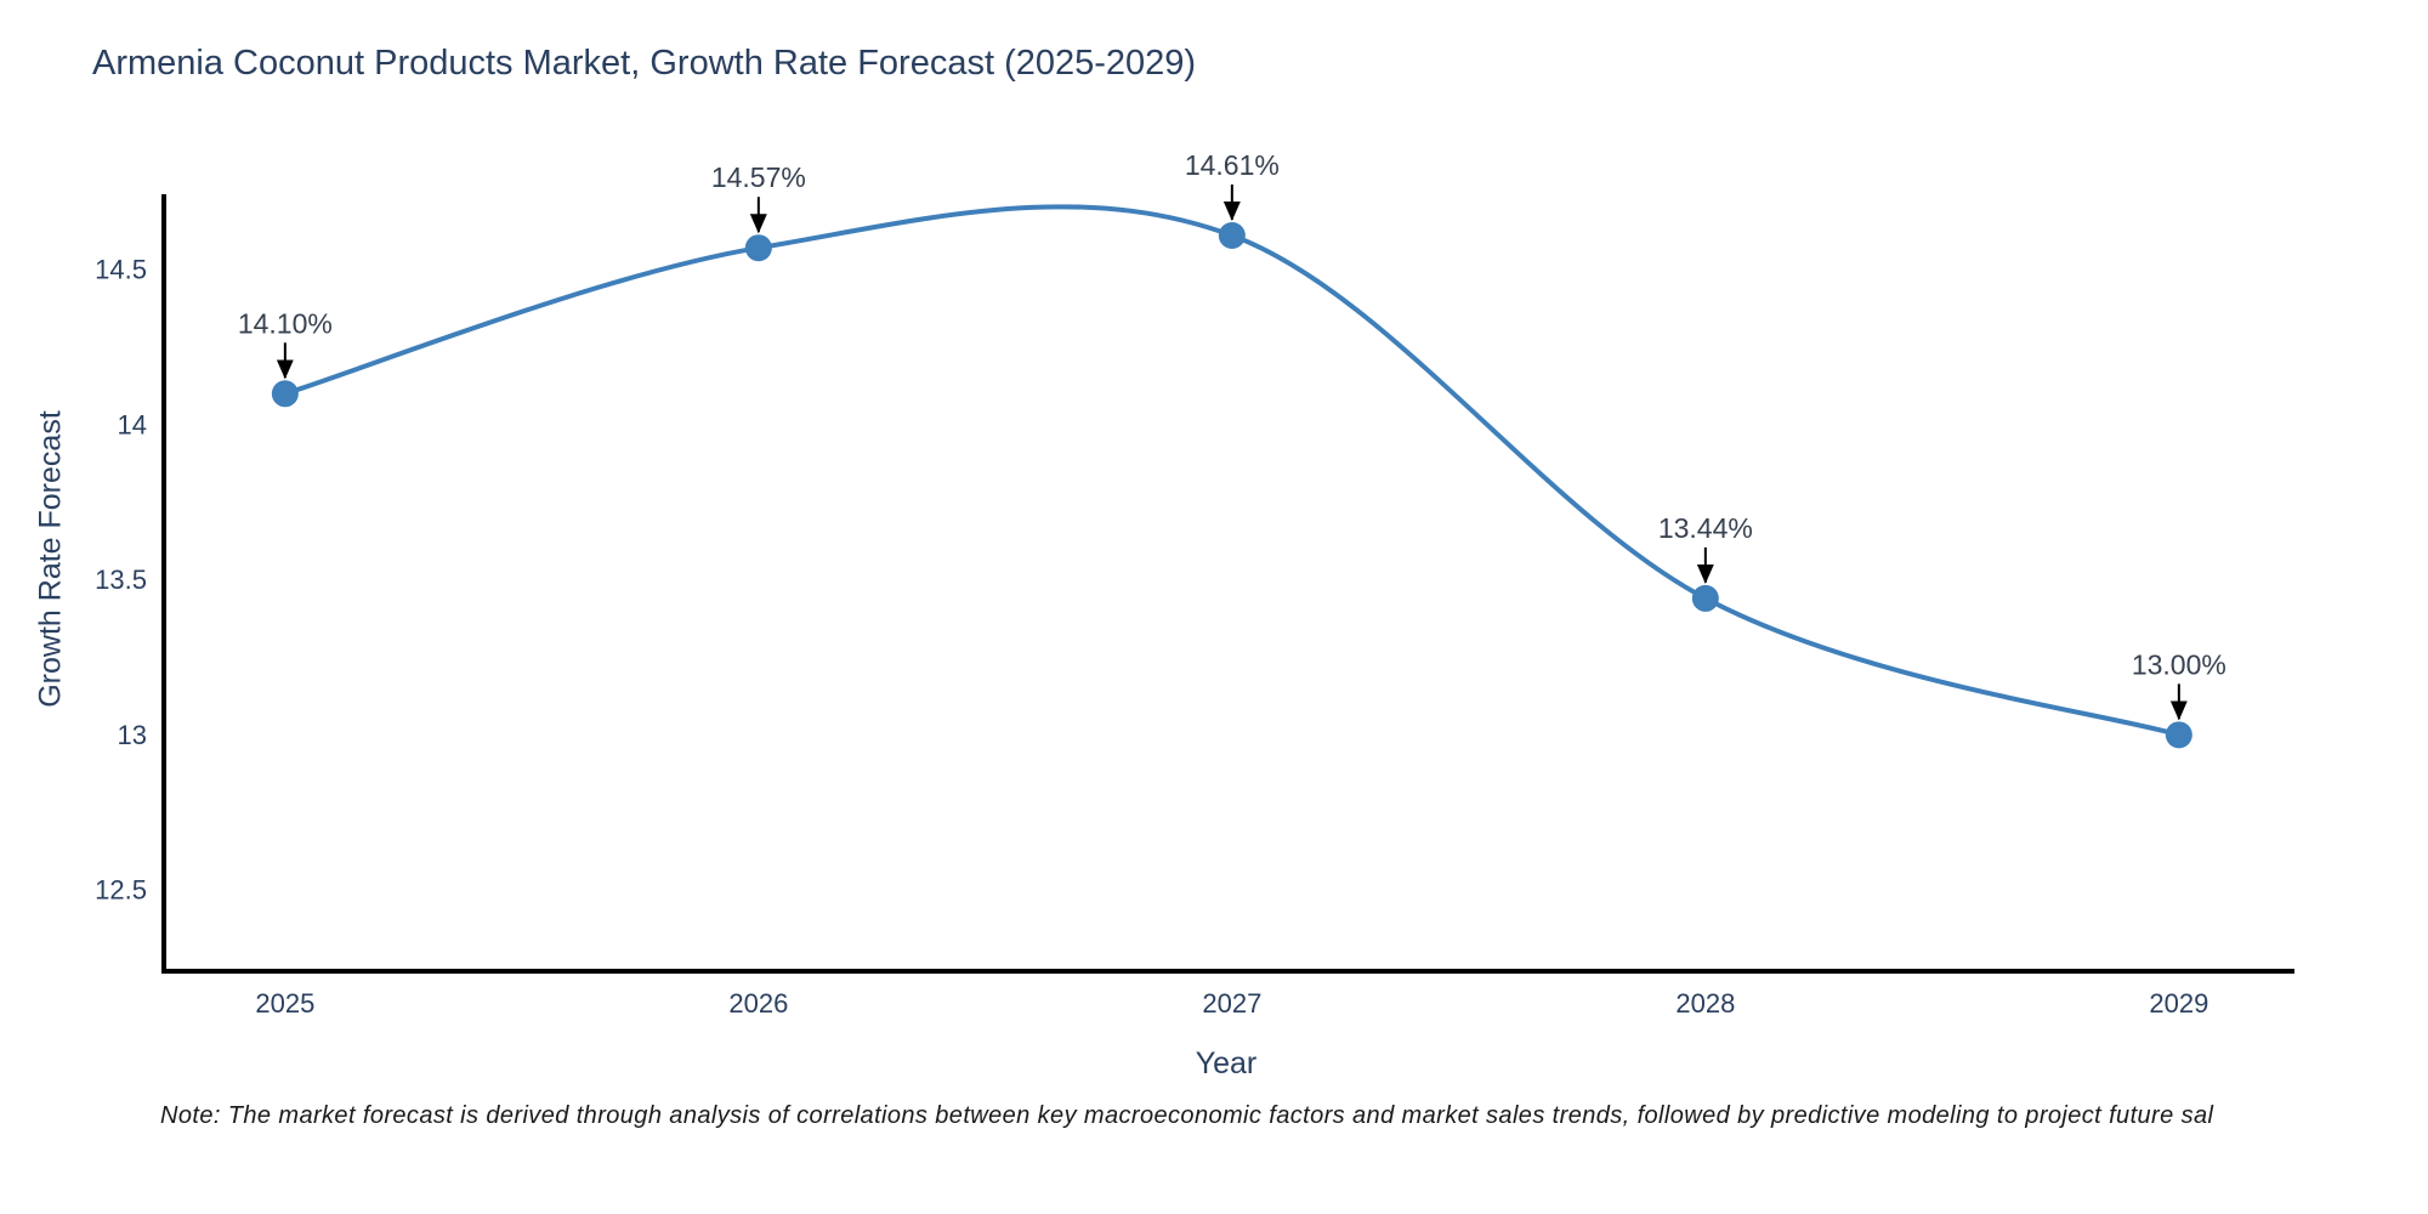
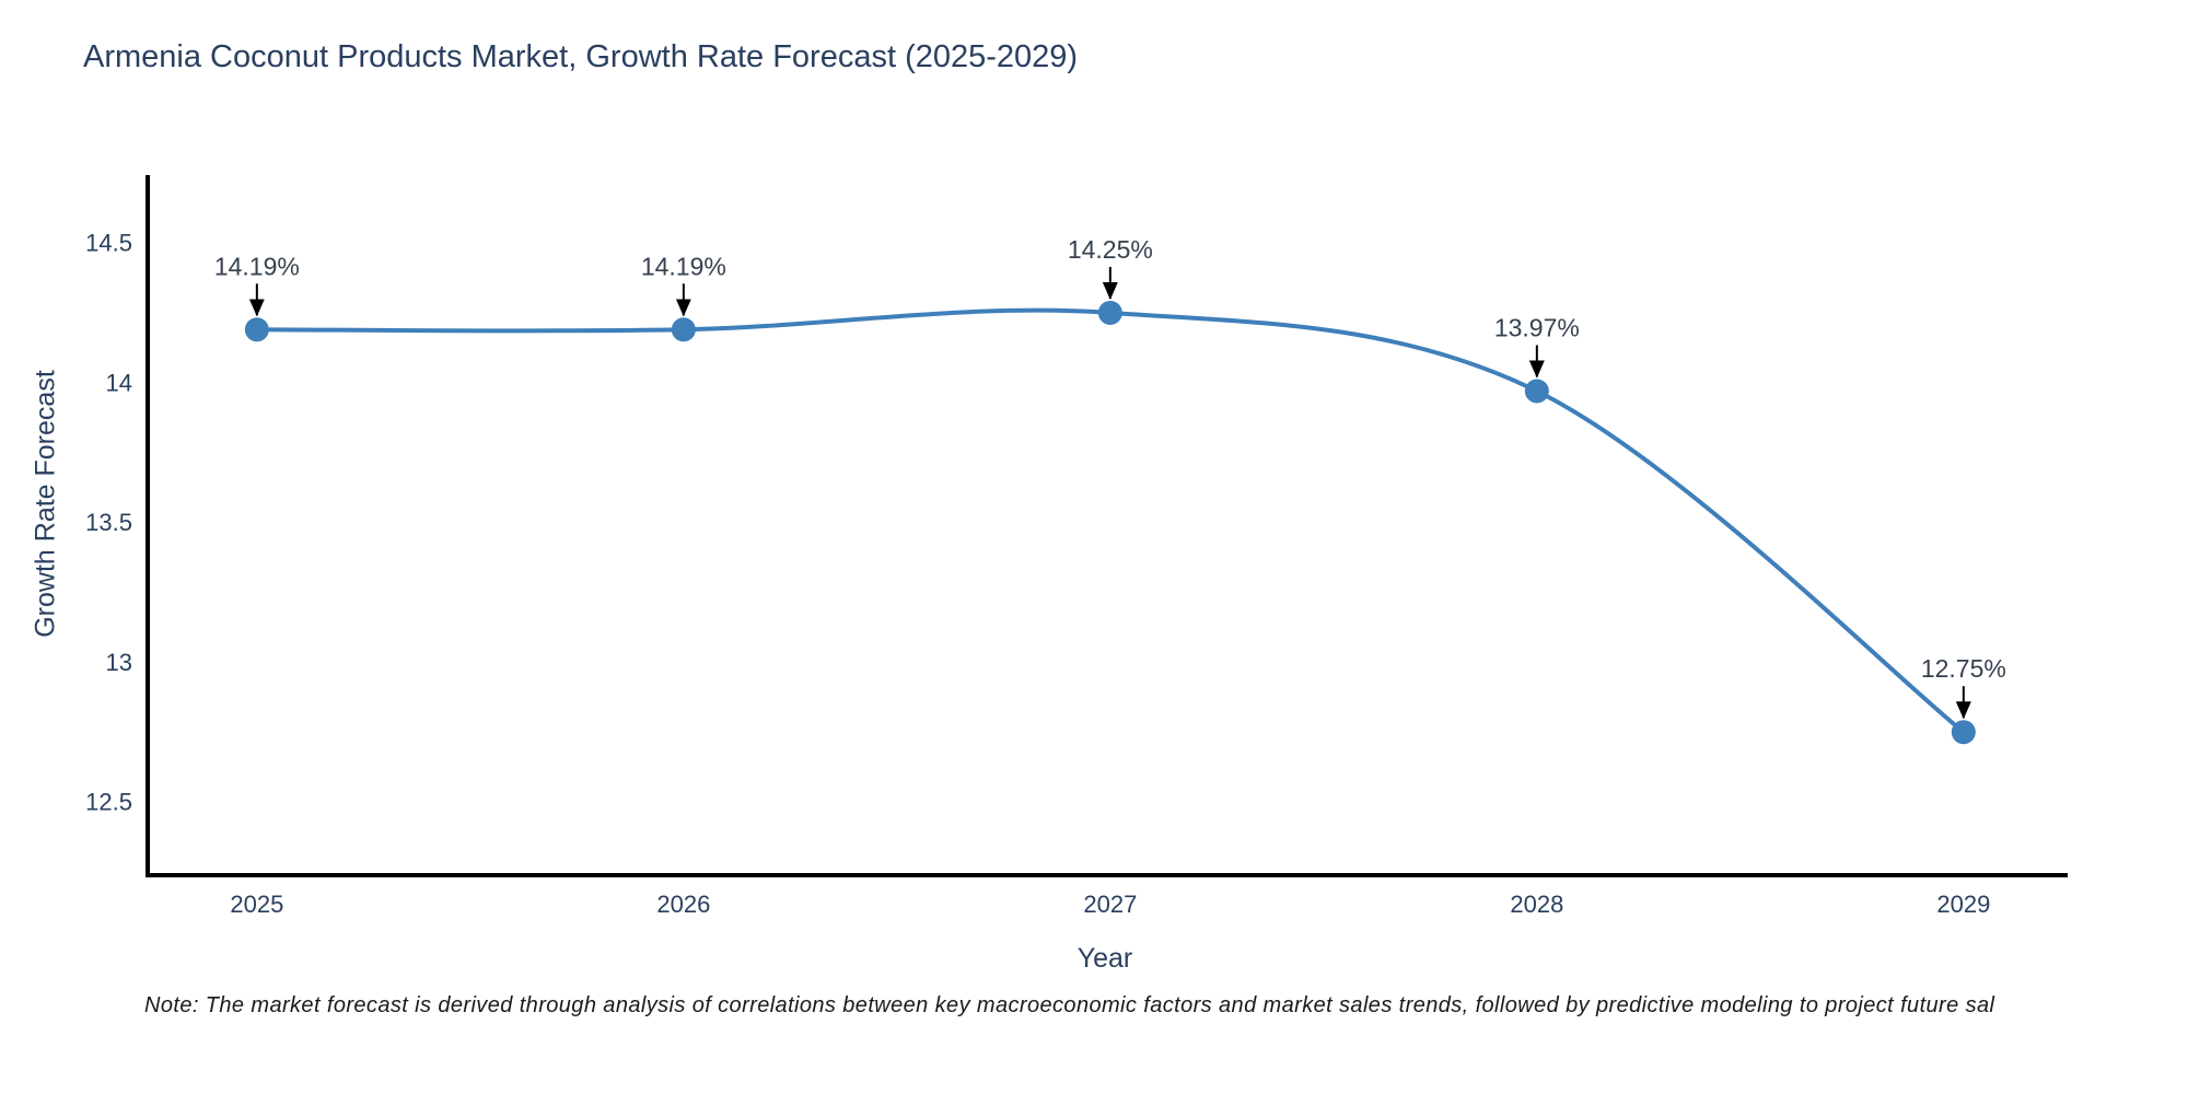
2025: 14.10% -> 14.19%
2026: 14.57% -> 14.19%
2027: 14.61% -> 14.25%
2028: 13.44% -> 13.97%
2029: 13.00% -> 12.75%
